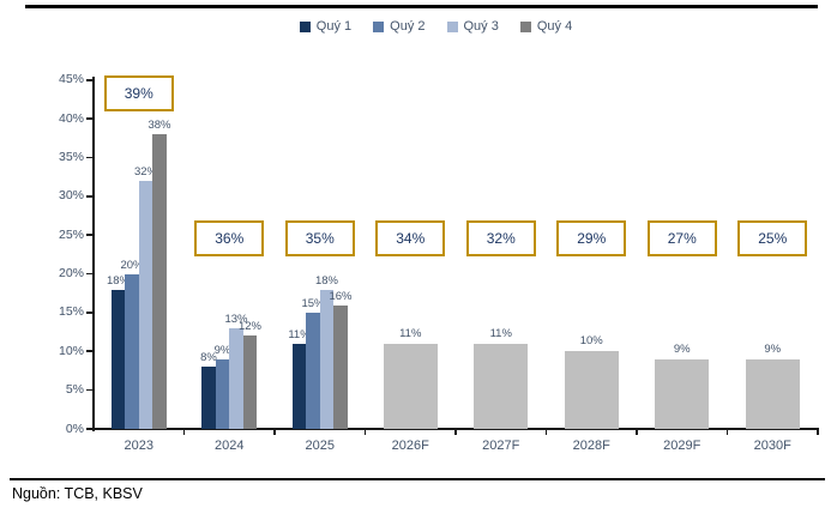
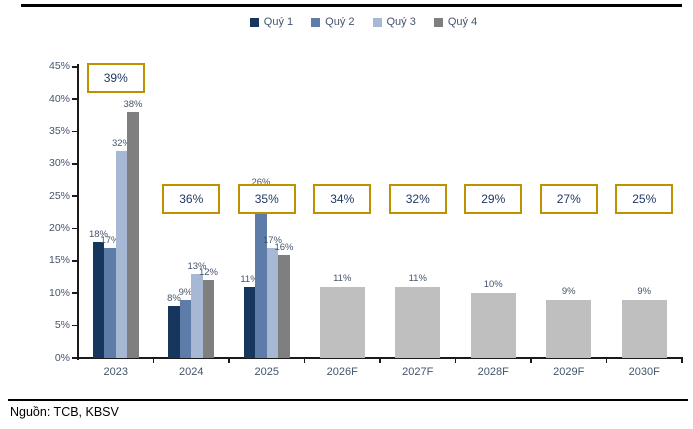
Quý 2/2023: 20% -> 17%
Quý 2/2025: 15% -> 26%
Quý 3/2025: 18% -> 17%
